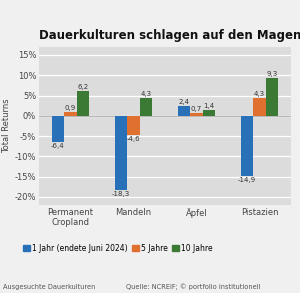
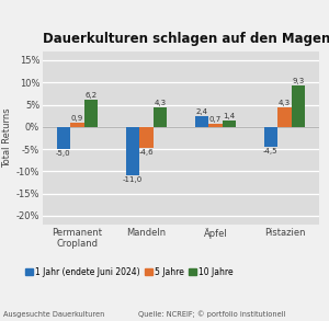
1 Jahr (endete Juni 2024)/Permanent Cropland: -6.4% -> -5.0%
1 Jahr (endete Juni 2024)/Mandeln: -18.3% -> -11.0%
1 Jahr (endete Juni 2024)/Pistazien: -14.9% -> -4.5%
